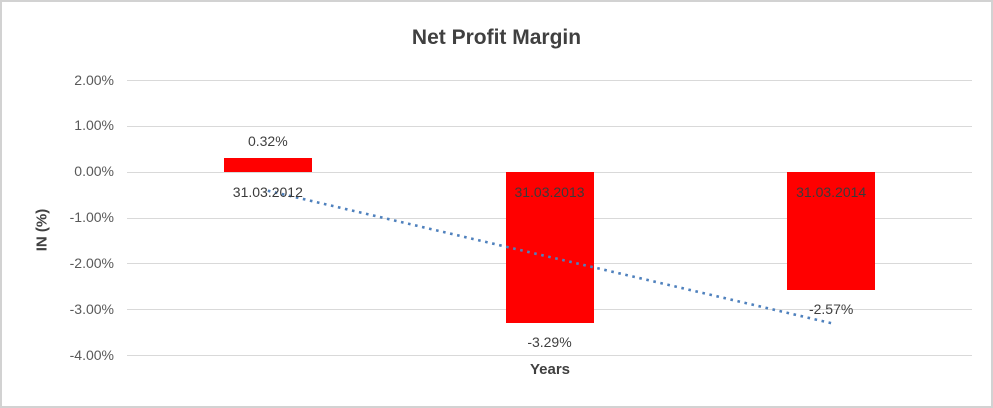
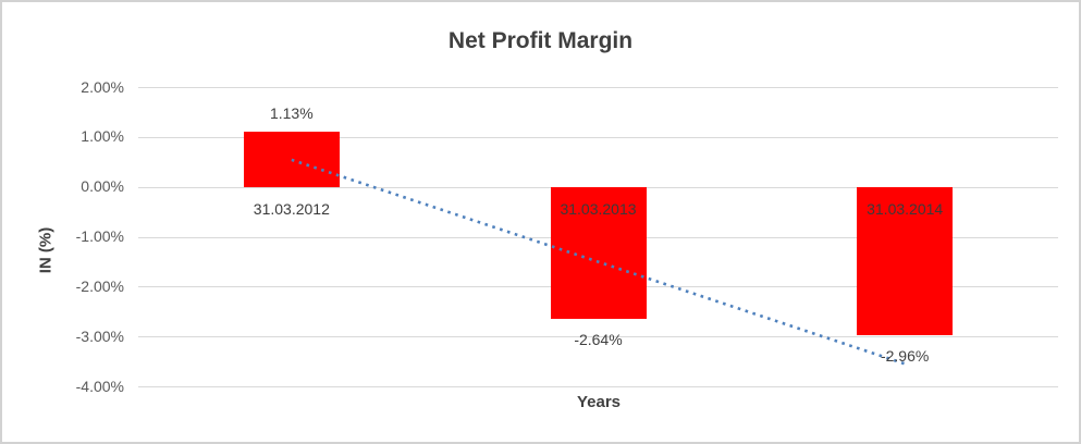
31.03.2012: 0.32% -> 1.13%
31.03.2013: -3.29% -> -2.64%
31.03.2014: -2.57% -> -2.96%
